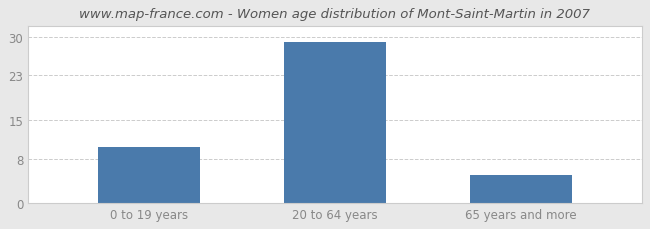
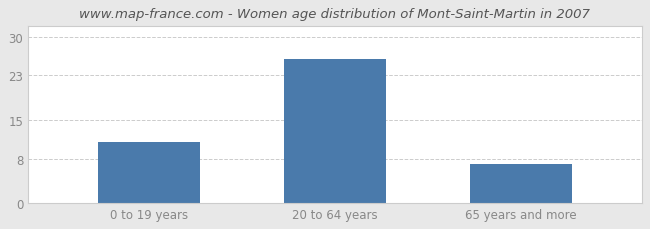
0 to 19 years: 10 -> 11
20 to 64 years: 29 -> 26
65 years and more: 5 -> 7
